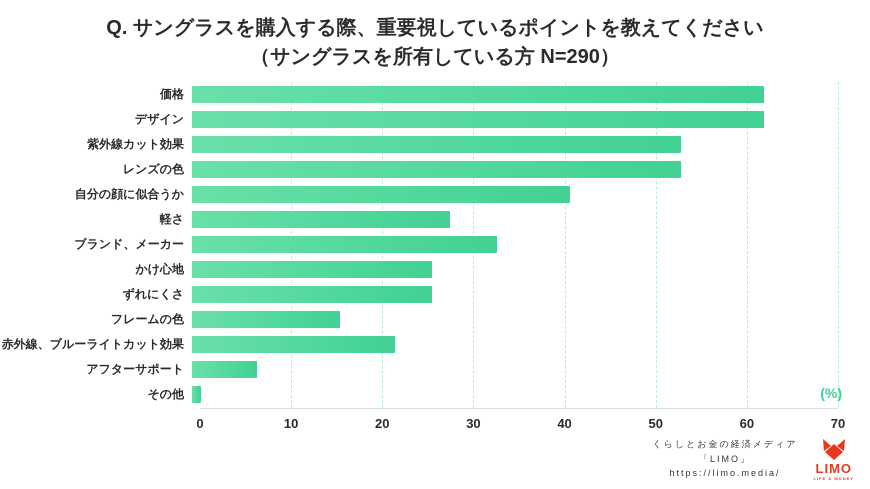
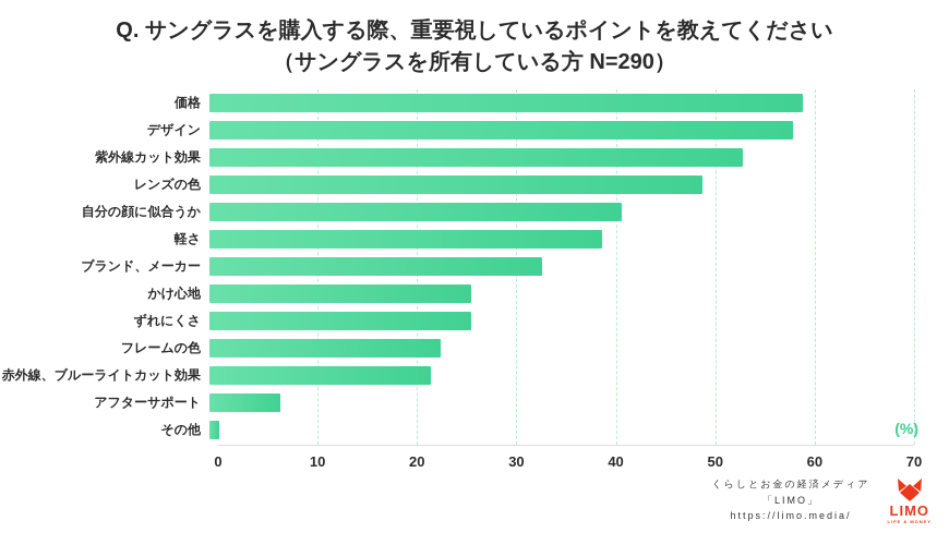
価格: 62 -> 59
デザイン: 62 -> 58
レンズの色: 53 -> 49
軽さ: 28 -> 39
フレームの色: 16 -> 23
